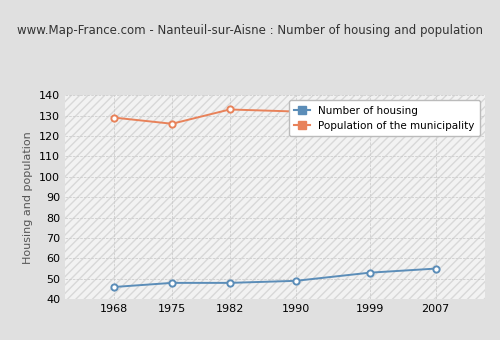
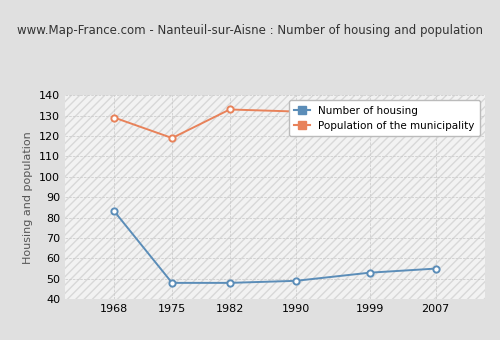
Number of housing/1968: 46 -> 83
Population of the municipality/1975: 126 -> 119
